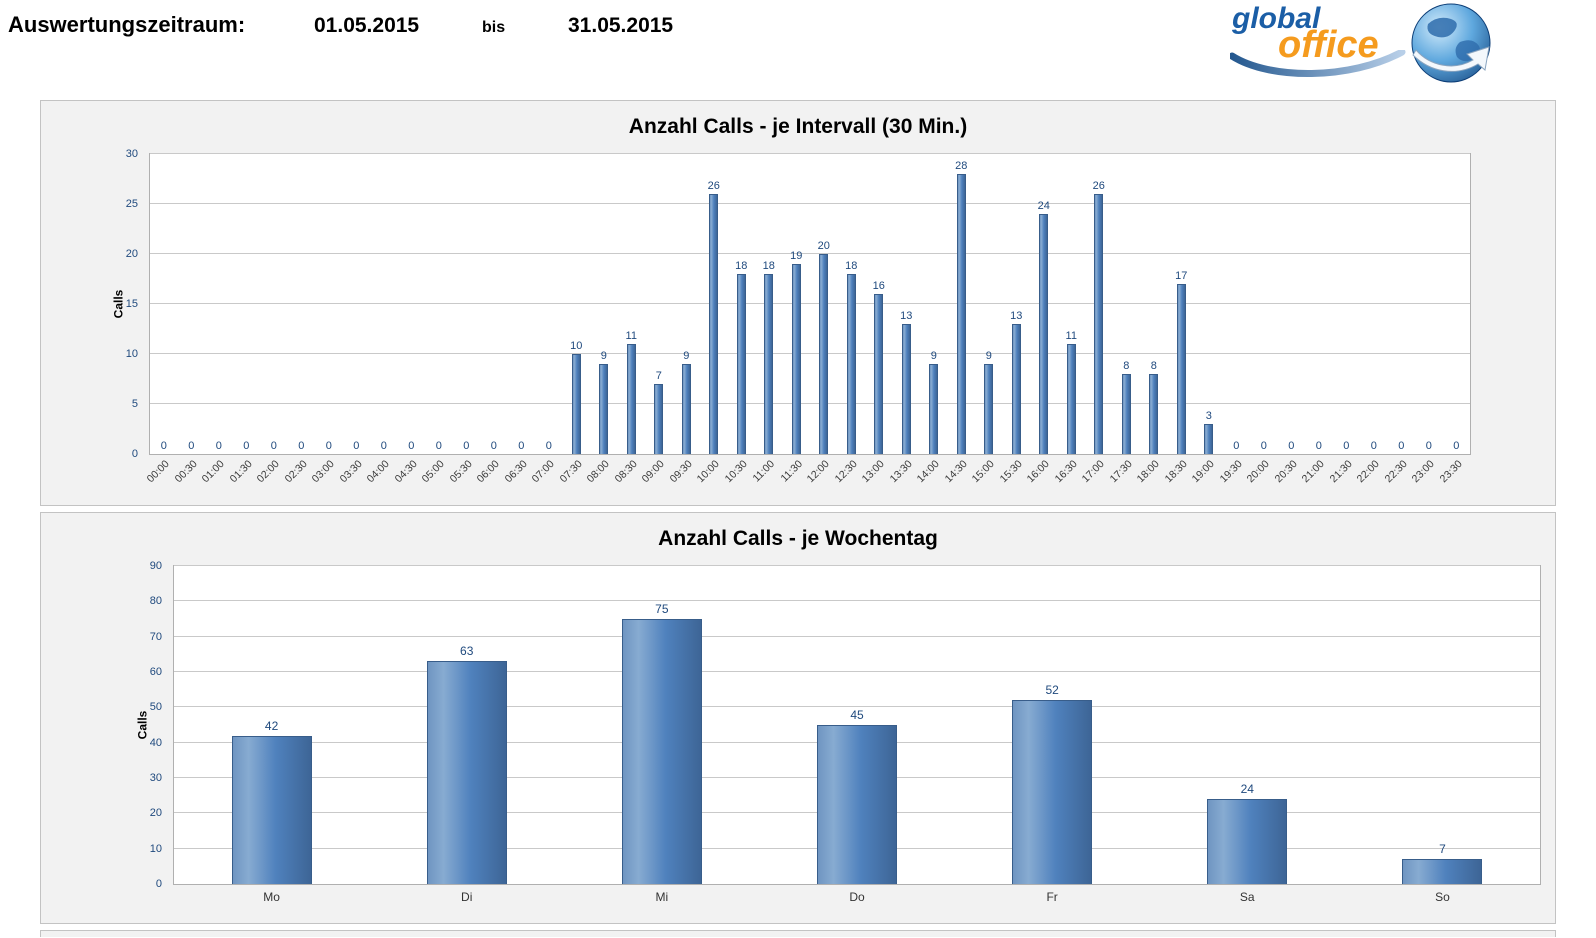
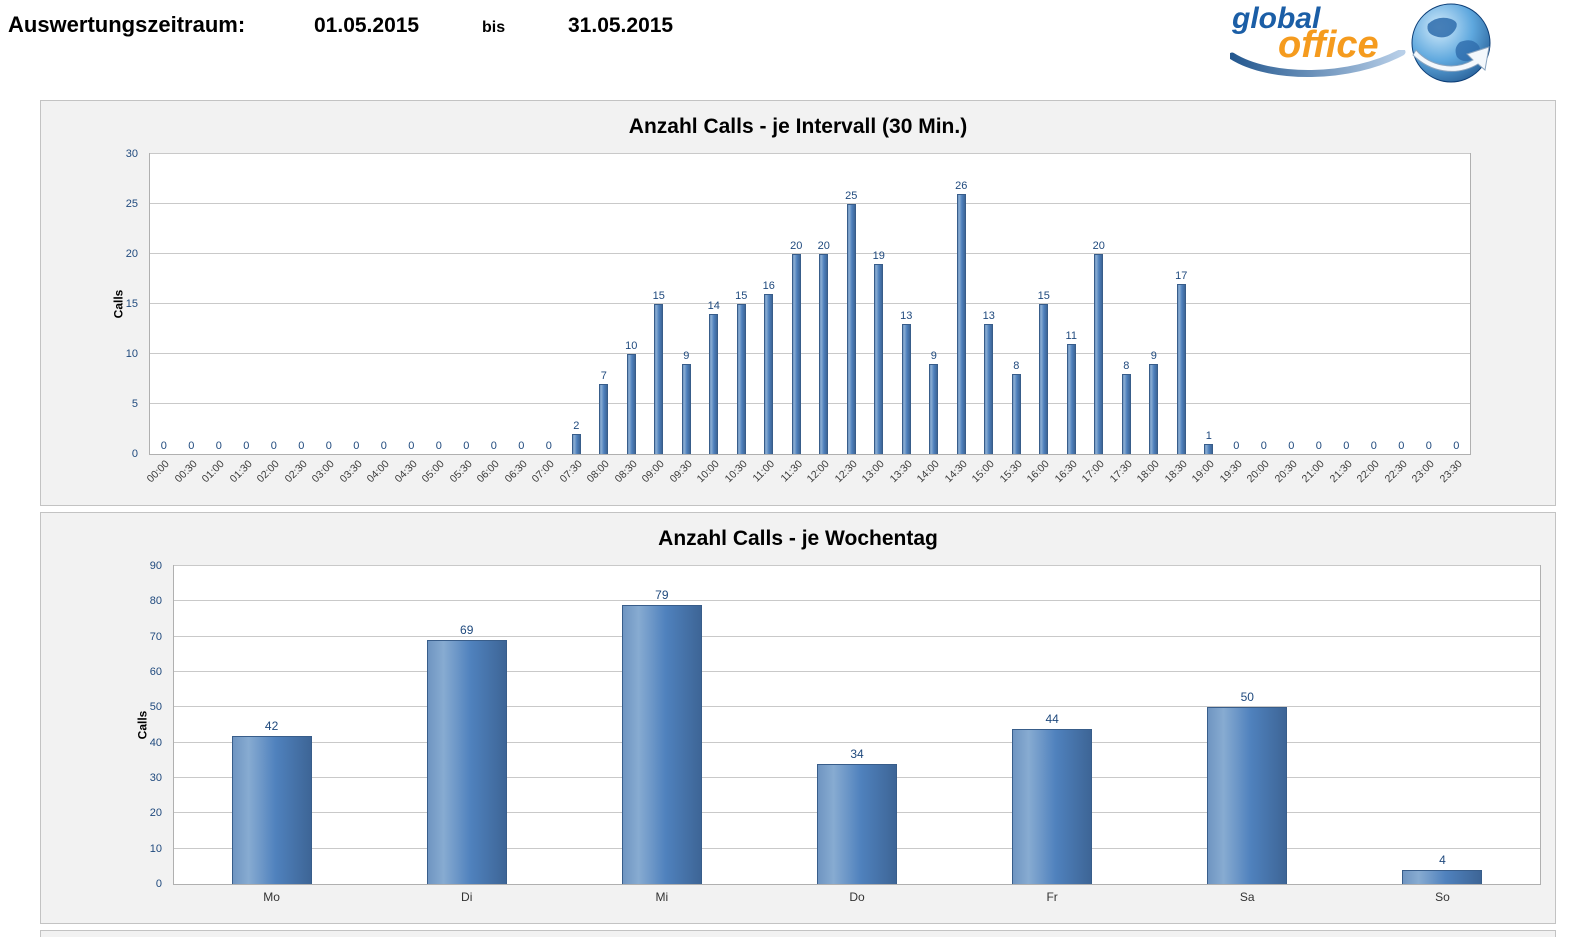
Anzahl Calls - je Intervall (30 Min.)/07:30: 10 -> 2
Anzahl Calls - je Intervall (30 Min.)/08:00: 9 -> 7
Anzahl Calls - je Intervall (30 Min.)/08:30: 11 -> 10
Anzahl Calls - je Intervall (30 Min.)/09:00: 7 -> 15
Anzahl Calls - je Intervall (30 Min.)/10:00: 26 -> 14
Anzahl Calls - je Intervall (30 Min.)/10:30: 18 -> 15
Anzahl Calls - je Intervall (30 Min.)/11:00: 18 -> 16
Anzahl Calls - je Intervall (30 Min.)/11:30: 19 -> 20
Anzahl Calls - je Intervall (30 Min.)/12:30: 18 -> 25
Anzahl Calls - je Intervall (30 Min.)/13:00: 16 -> 19
Anzahl Calls - je Intervall (30 Min.)/14:30: 28 -> 26
Anzahl Calls - je Intervall (30 Min.)/15:00: 9 -> 13
Anzahl Calls - je Intervall (30 Min.)/15:30: 13 -> 8
Anzahl Calls - je Intervall (30 Min.)/16:00: 24 -> 15
Anzahl Calls - je Intervall (30 Min.)/17:00: 26 -> 20
Anzahl Calls - je Intervall (30 Min.)/18:00: 8 -> 9
Anzahl Calls - je Intervall (30 Min.)/19:00: 3 -> 1
Anzahl Calls - je Wochentag/Di: 63 -> 69
Anzahl Calls - je Wochentag/Mi: 75 -> 79
Anzahl Calls - je Wochentag/Do: 45 -> 34
Anzahl Calls - je Wochentag/Fr: 52 -> 44
Anzahl Calls - je Wochentag/Sa: 24 -> 50
Anzahl Calls - je Wochentag/So: 7 -> 4
